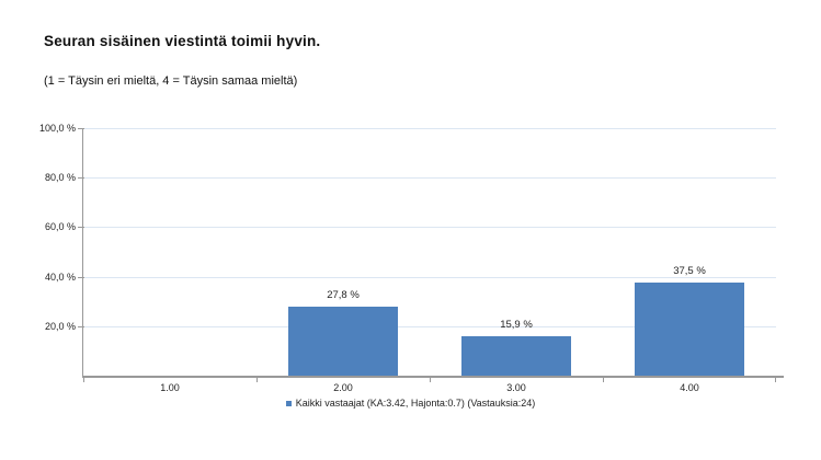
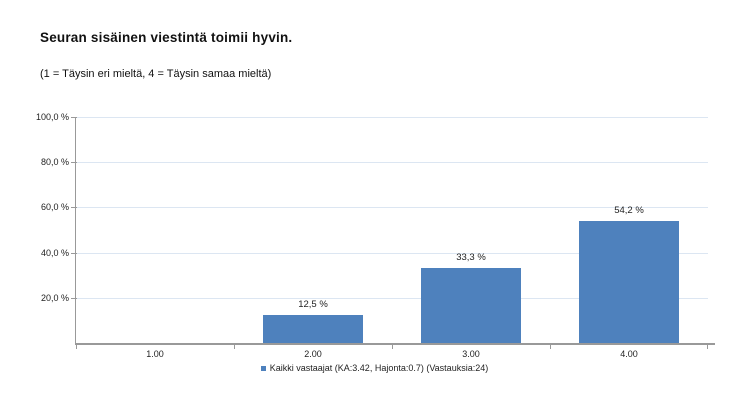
2.00: 27,8 -> 12,5
3.00: 15,9 -> 33,3
4.00: 37,5 -> 54,2
